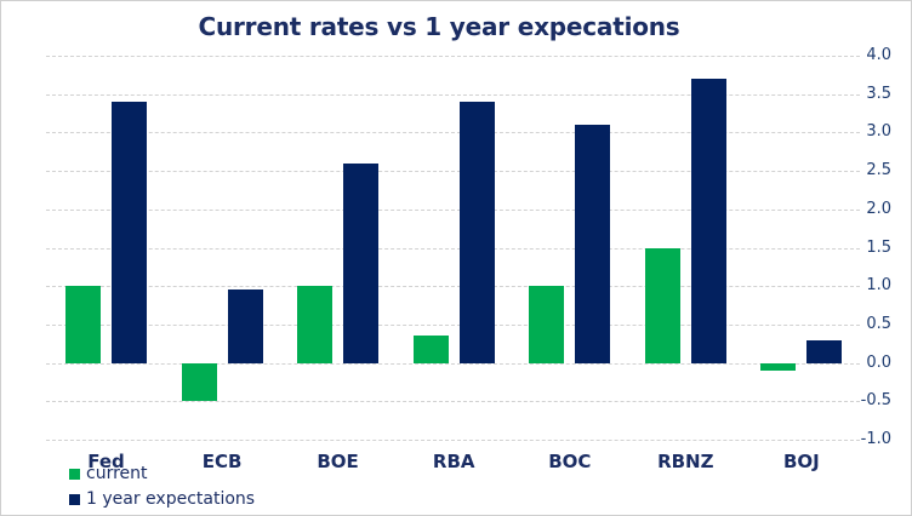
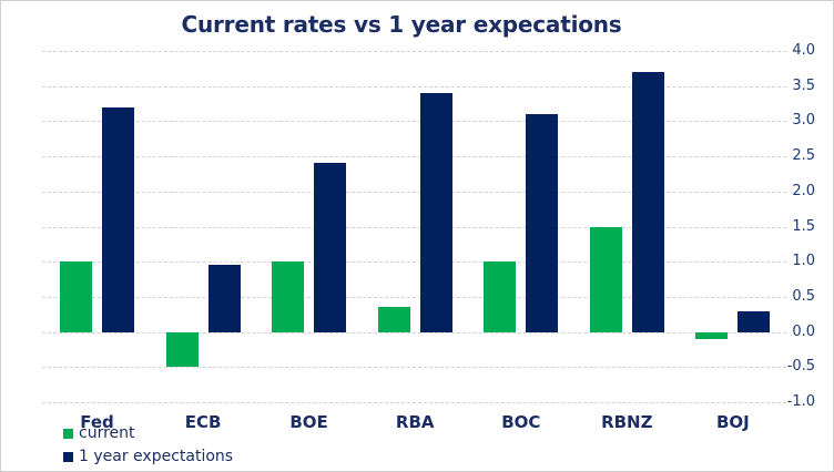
1 year expectations/Fed: 3.4 -> 3.2
1 year expectations/BOE: 2.6 -> 2.4
